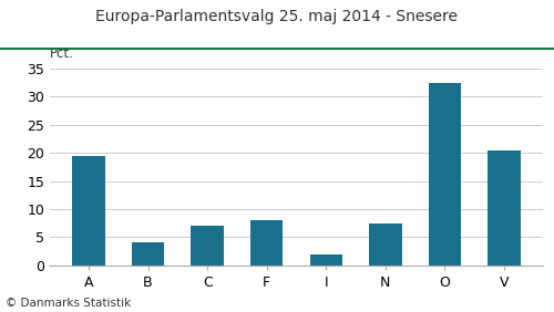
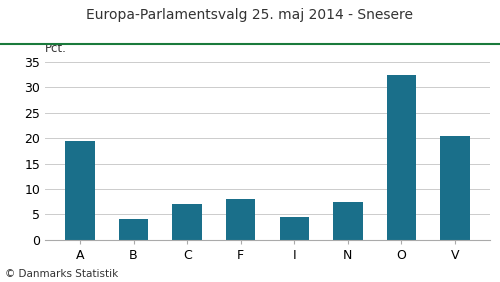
I: 2.0 -> 4.4
